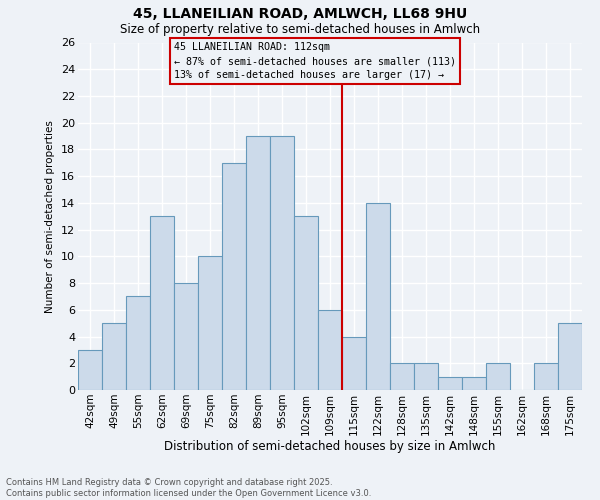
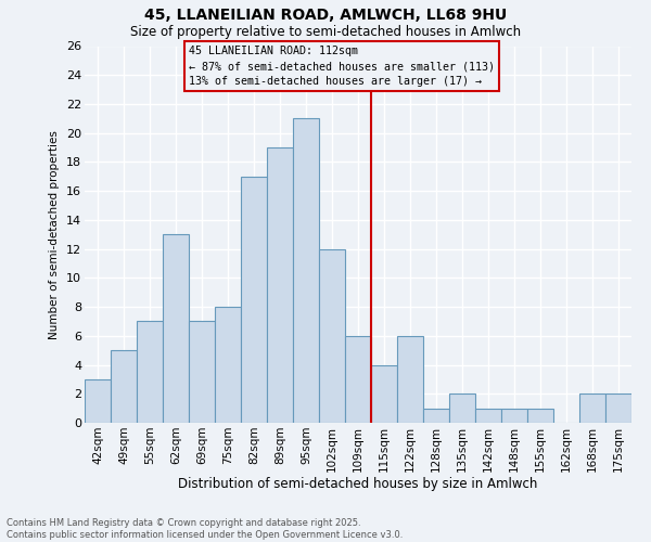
69sqm: 8 -> 7
75sqm: 10 -> 8
95sqm: 19 -> 21
102sqm: 13 -> 12
122sqm: 14 -> 6
128sqm: 2 -> 1
155sqm: 2 -> 1
175sqm: 5 -> 2
